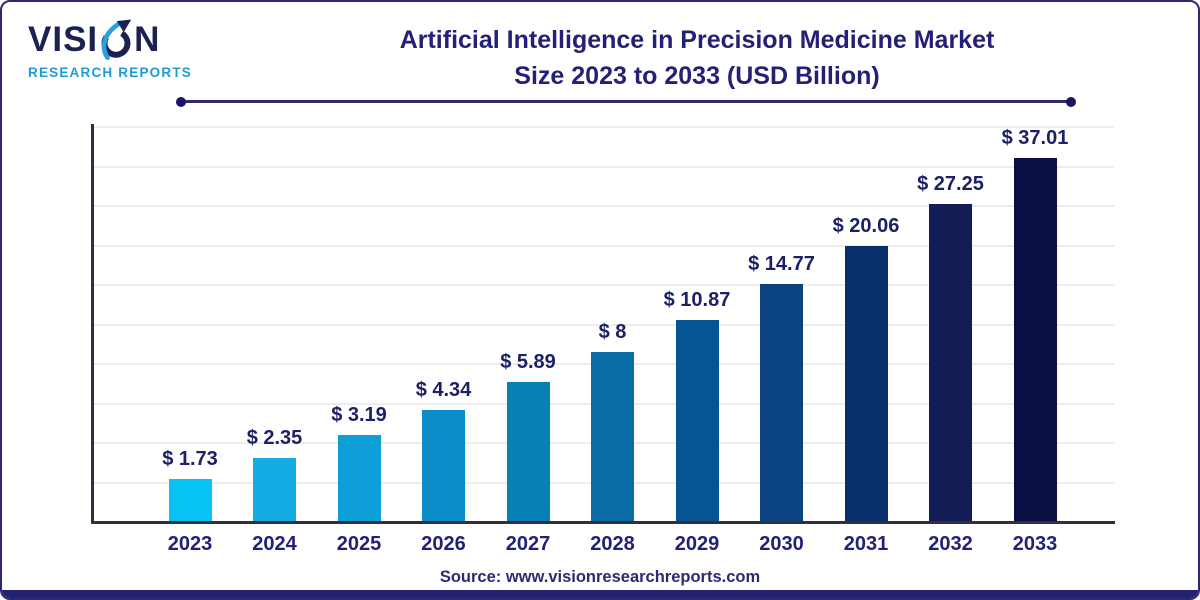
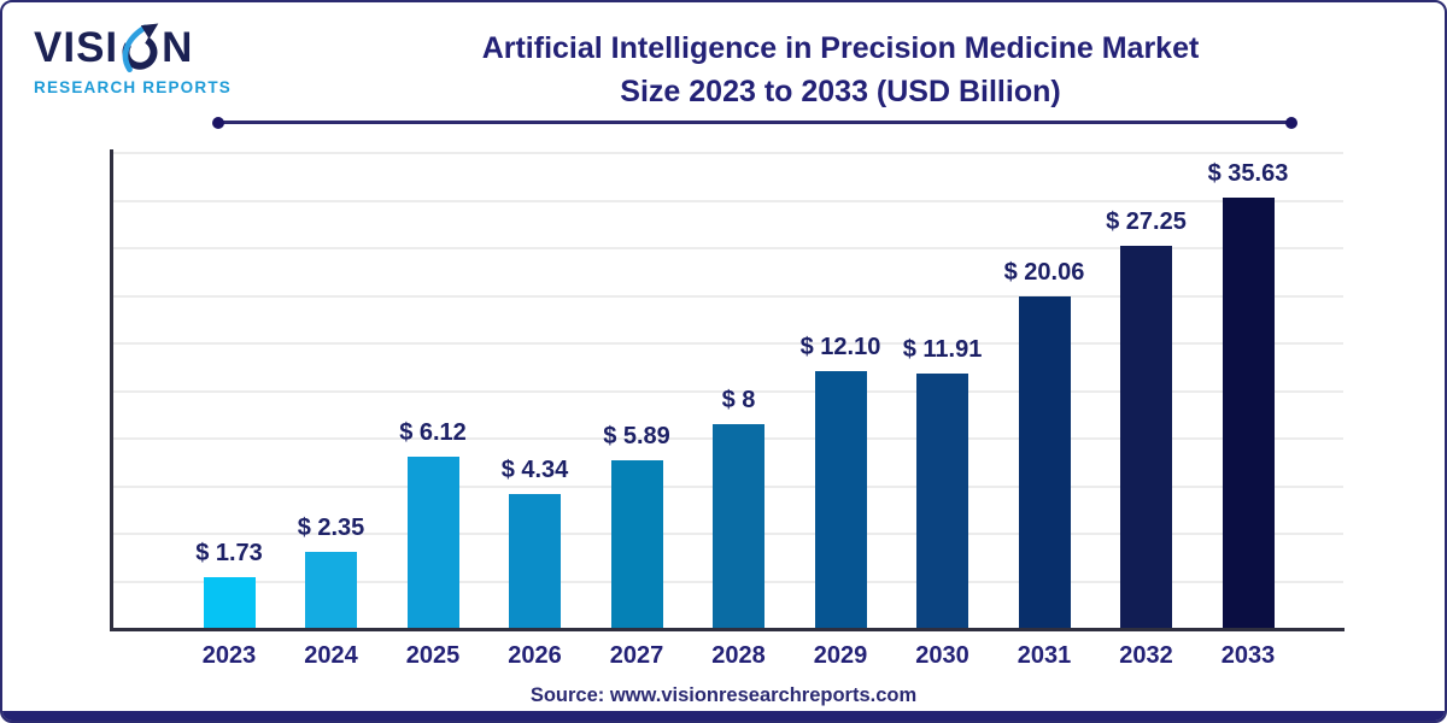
2025: 3.19 -> 6.12
2029: 10.87 -> 12.10
2030: 14.77 -> 11.91
2033: 37.01 -> 35.63
